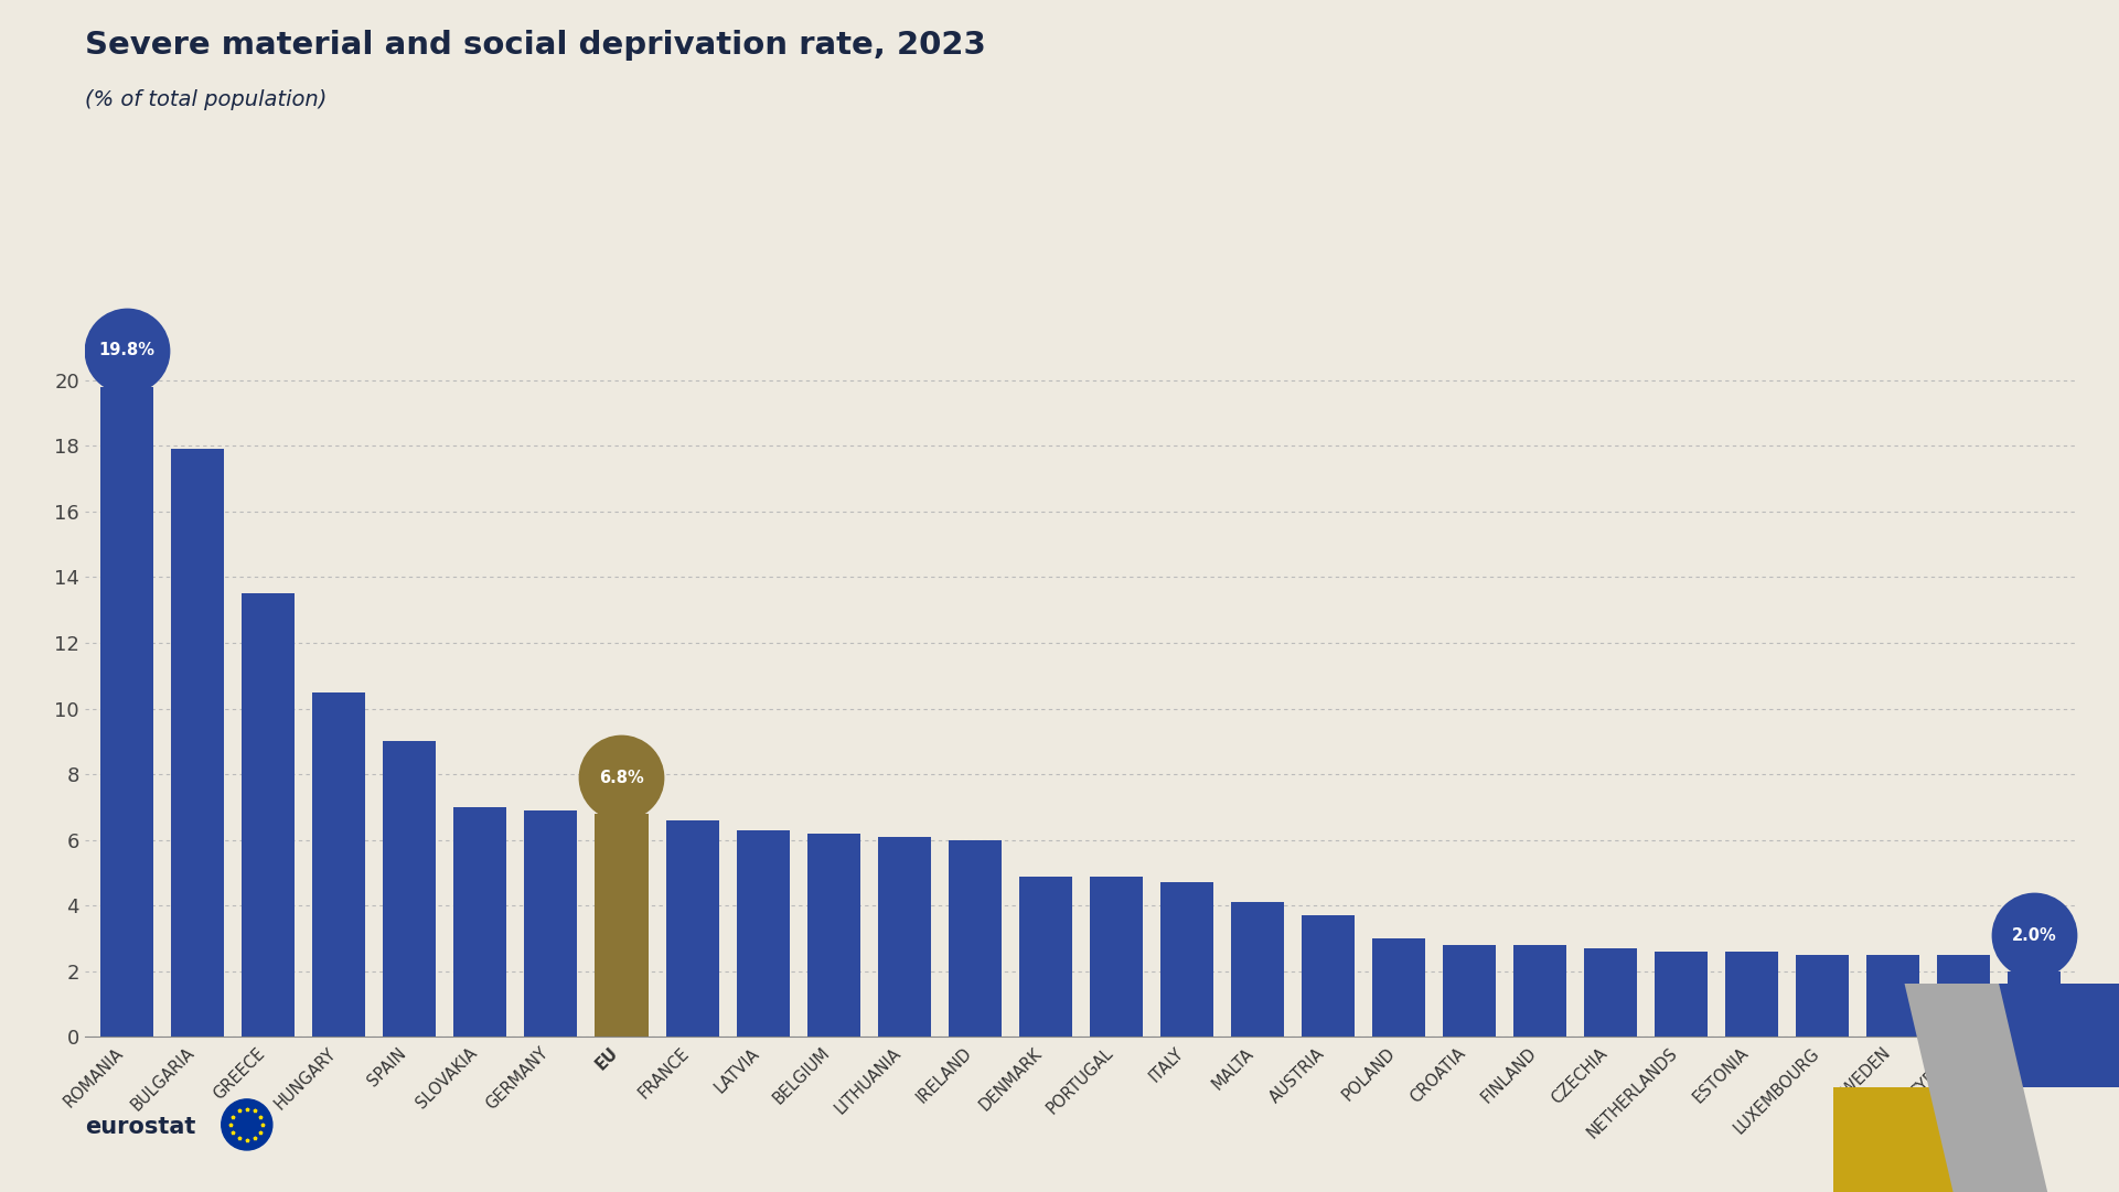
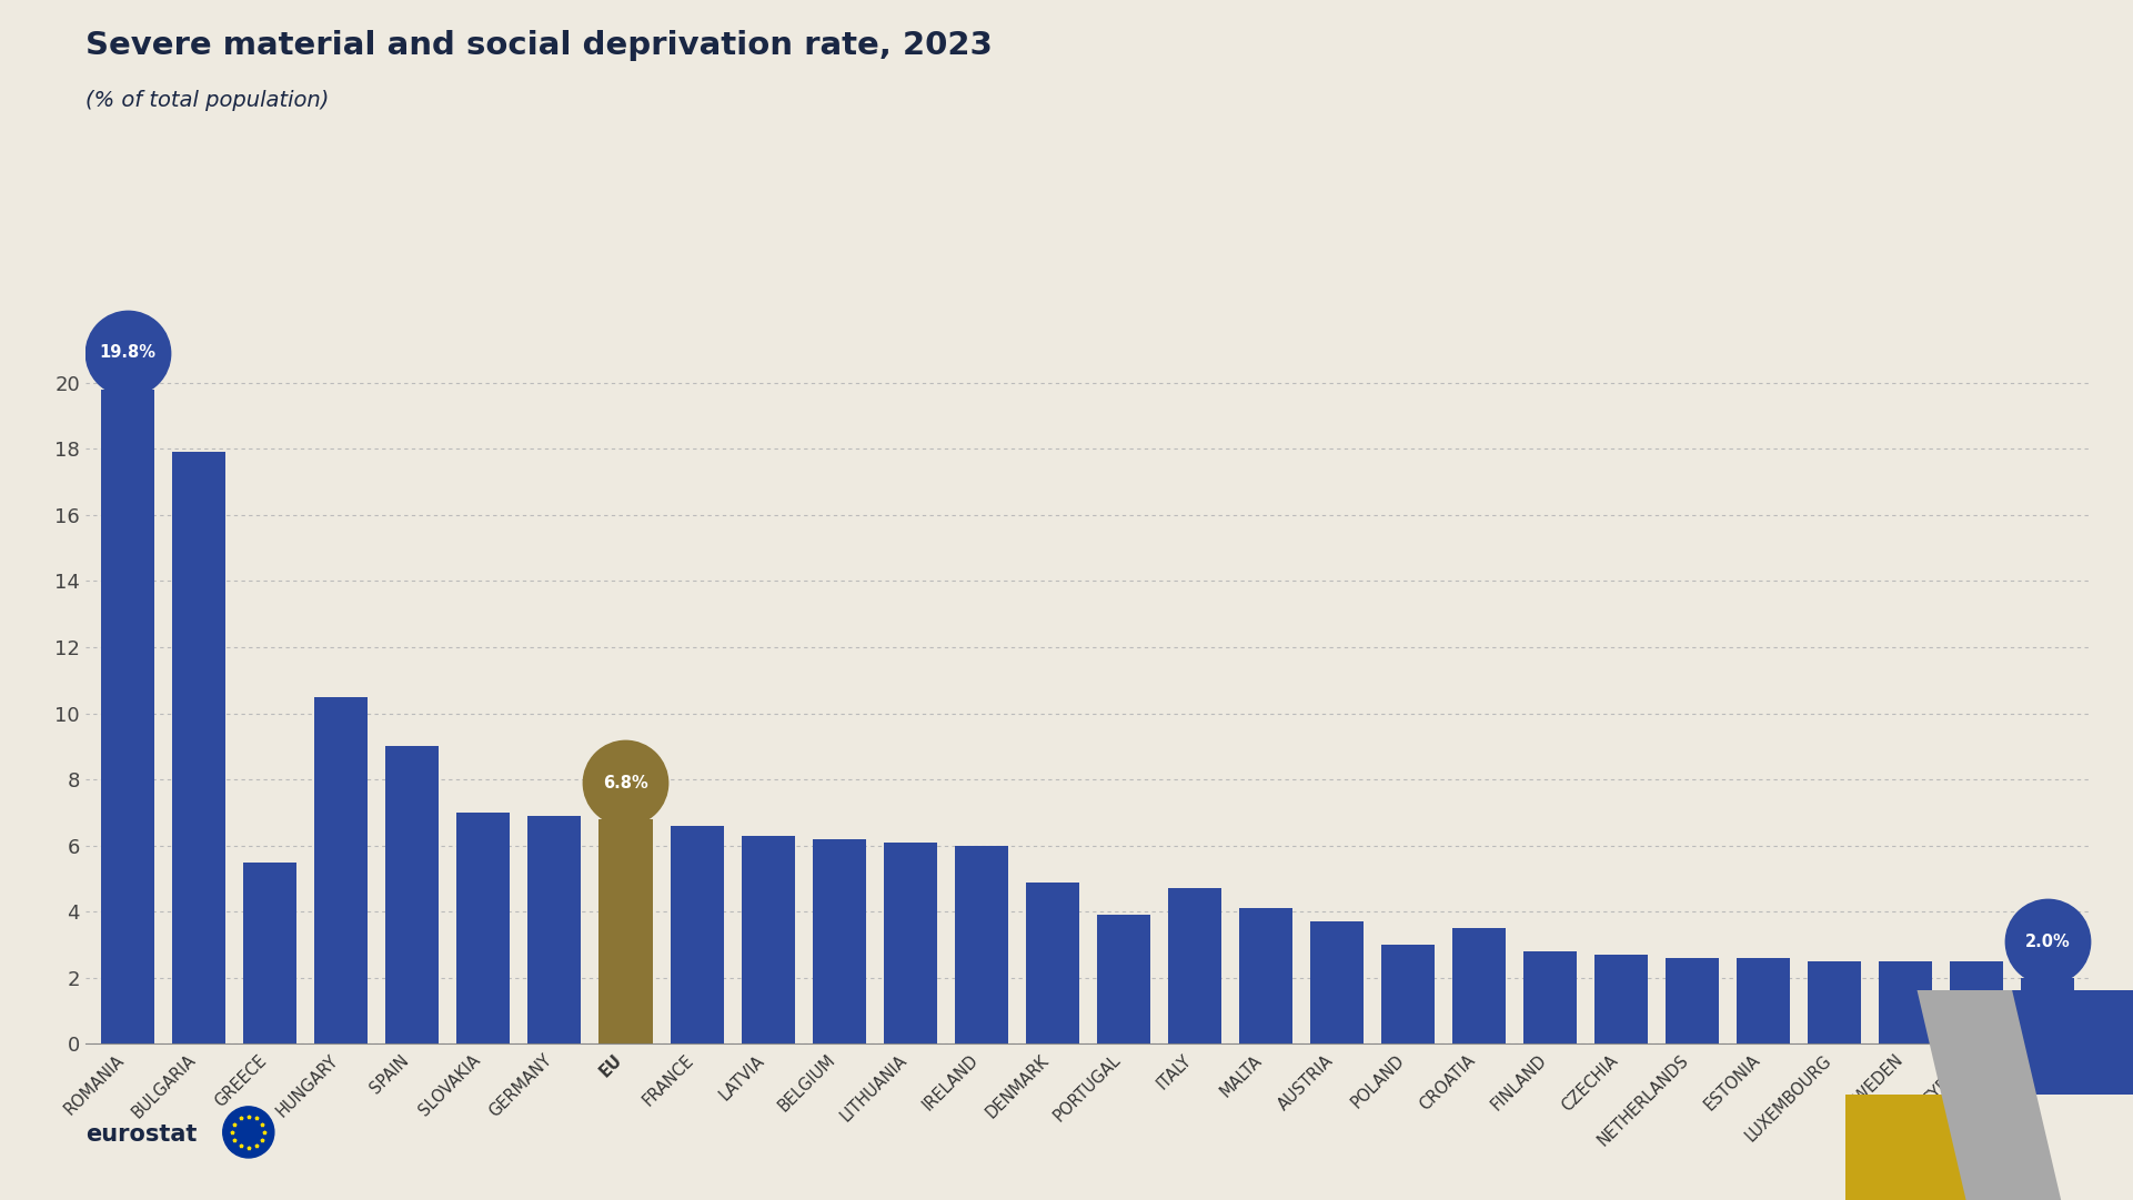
GREECE: 13.5 -> 5.5
PORTUGAL: 4.9 -> 3.9
CROATIA: 2.8 -> 3.5
